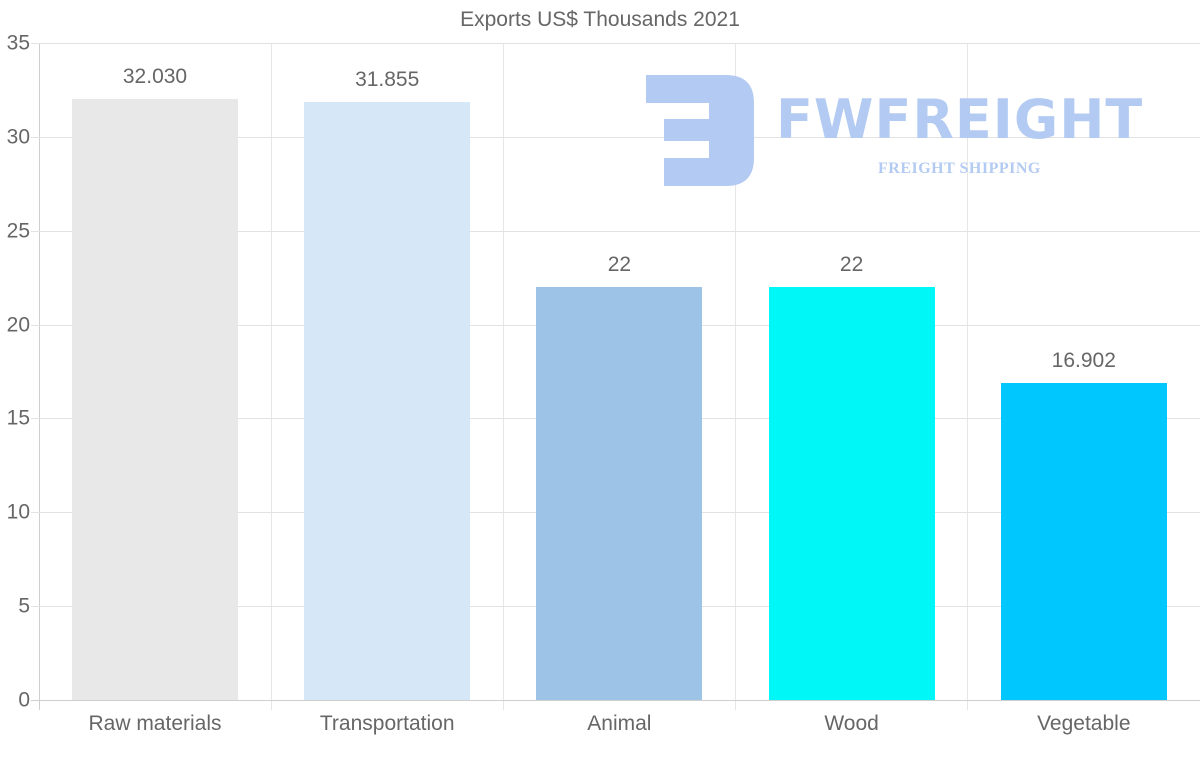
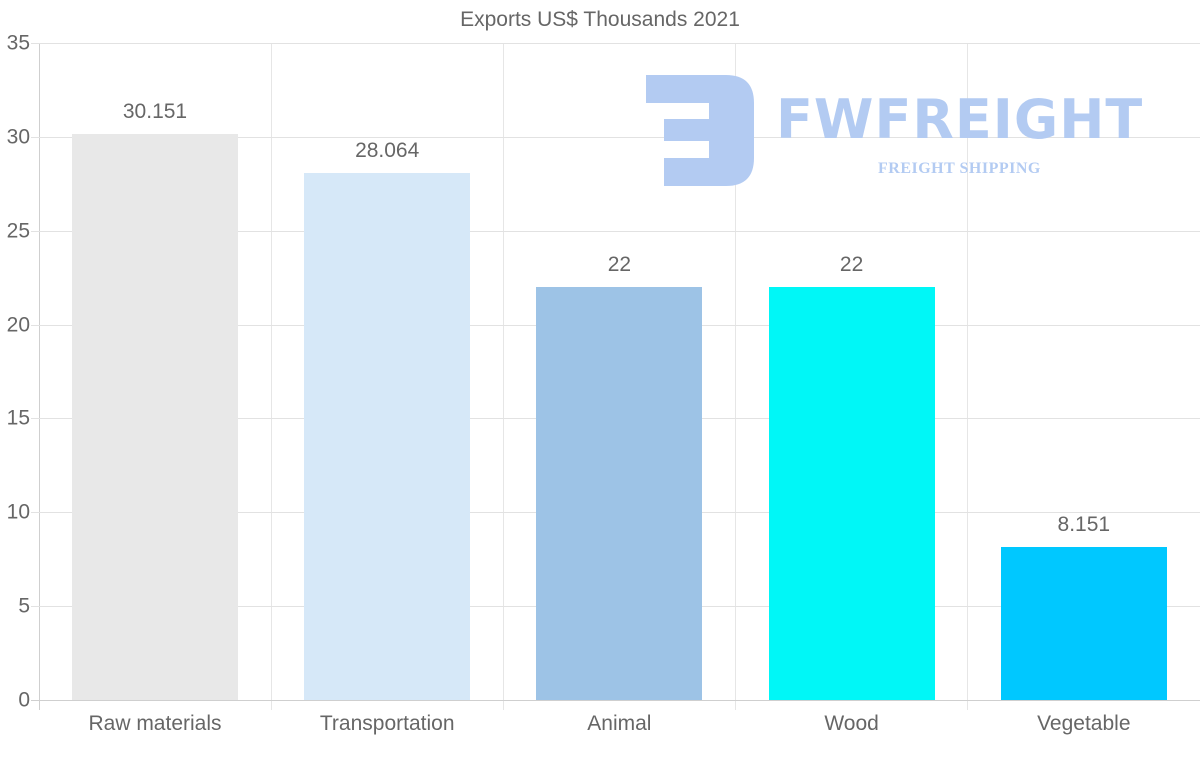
Raw materials: 32.030 -> 30.151
Transportation: 31.855 -> 28.064
Vegetable: 16.902 -> 8.151
